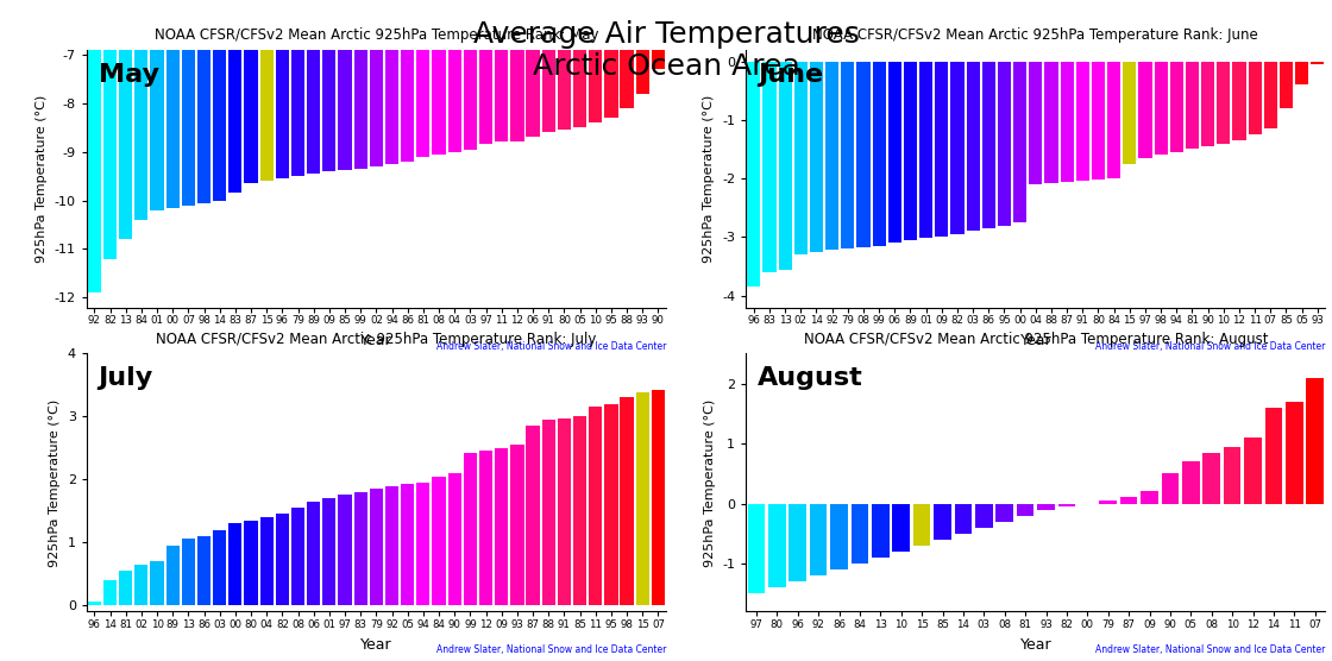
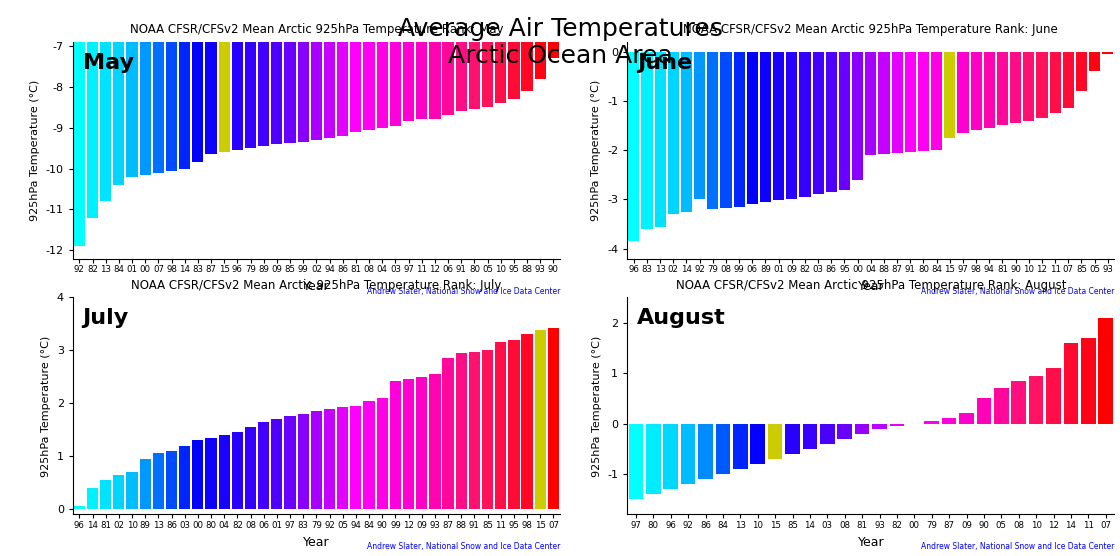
NOAA CFSR/CFSv2 Mean Arctic 925hPa Temperature Rank: June/92: -3.22 -> -3.00
NOAA CFSR/CFSv2 Mean Arctic 925hPa Temperature Rank: June/00: -2.75 -> -2.60
